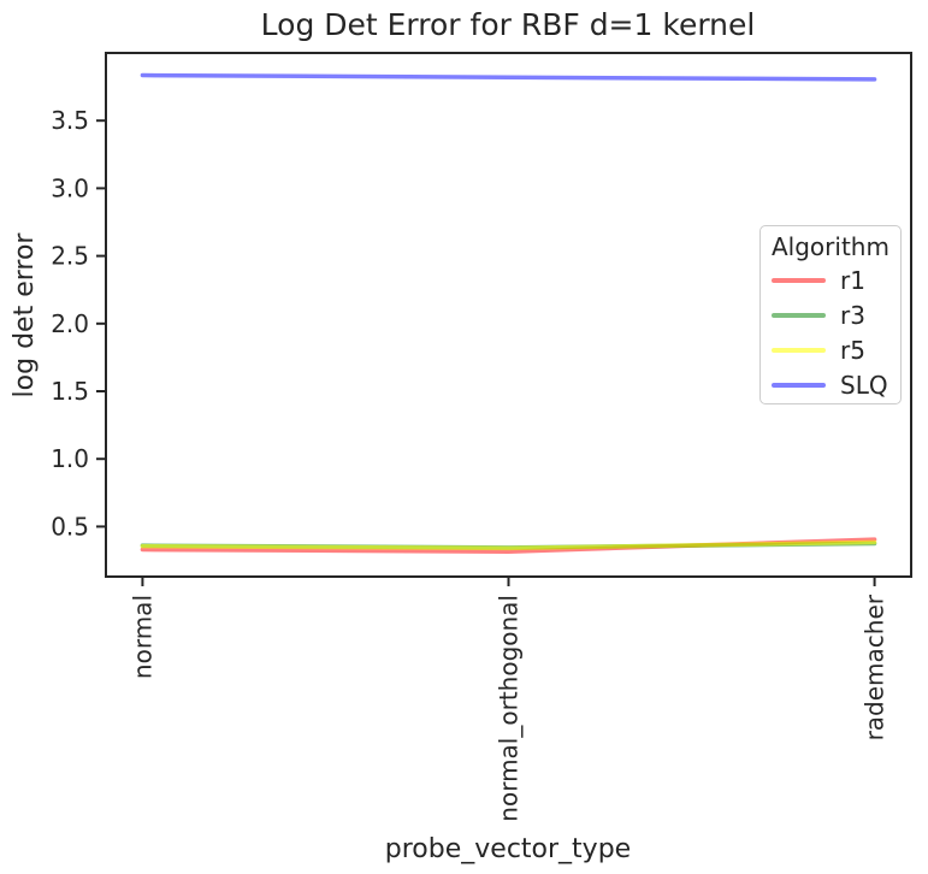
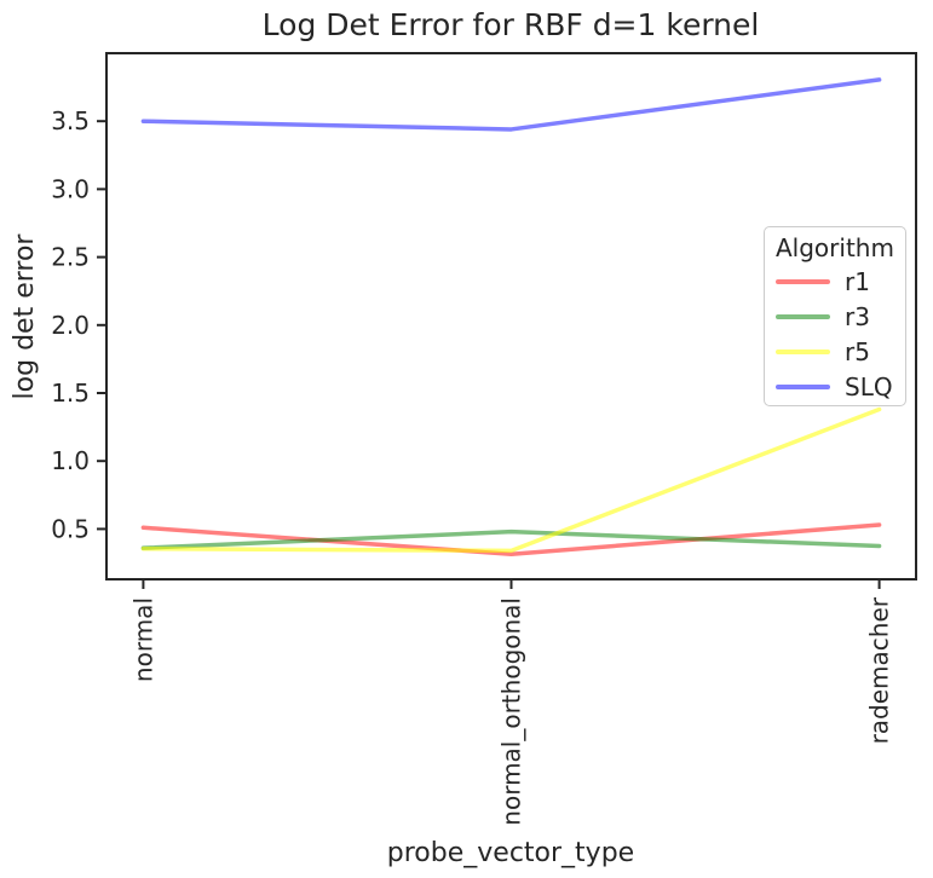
r1/normal: 0.33 -> 0.51
SLQ/normal: 3.83 -> 3.50
r3/normal_orthogonal: 0.34 -> 0.48
SLQ/normal_orthogonal: 3.82 -> 3.44
r1/rademacher: 0.41 -> 0.53
r5/rademacher: 0.39 -> 1.38
